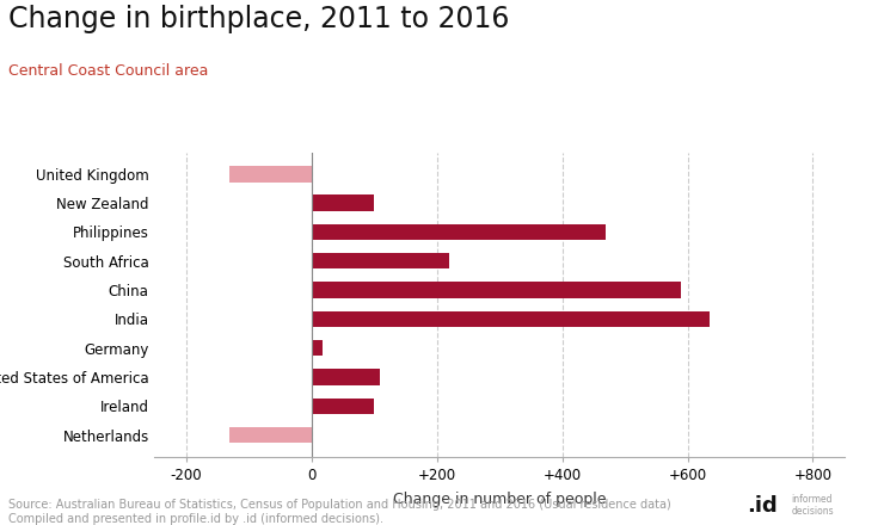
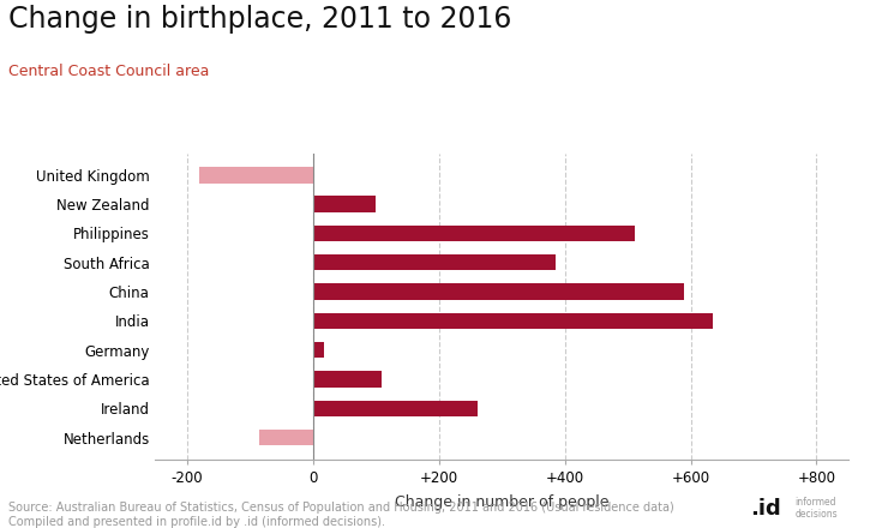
United Kingdom: -130 -> -180
Philippines: 470 -> 512
South Africa: 220 -> 386
Ireland: 100 -> 262
Netherlands: -130 -> -86
